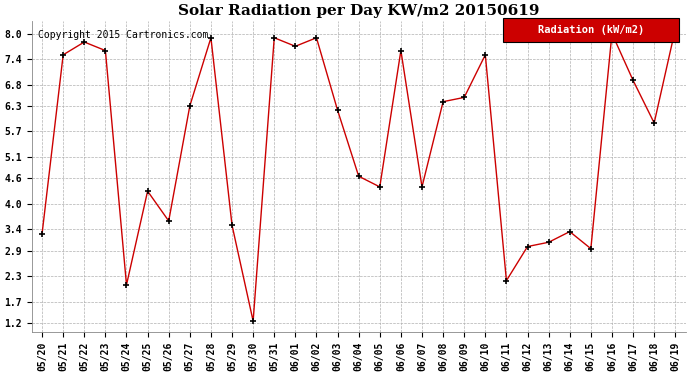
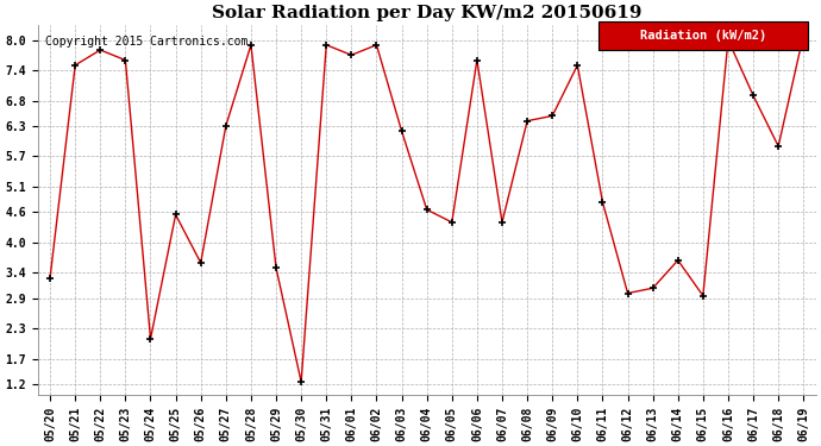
05/25: 4.30 -> 4.55
06/11: 2.20 -> 4.80
06/14: 3.35 -> 3.65
